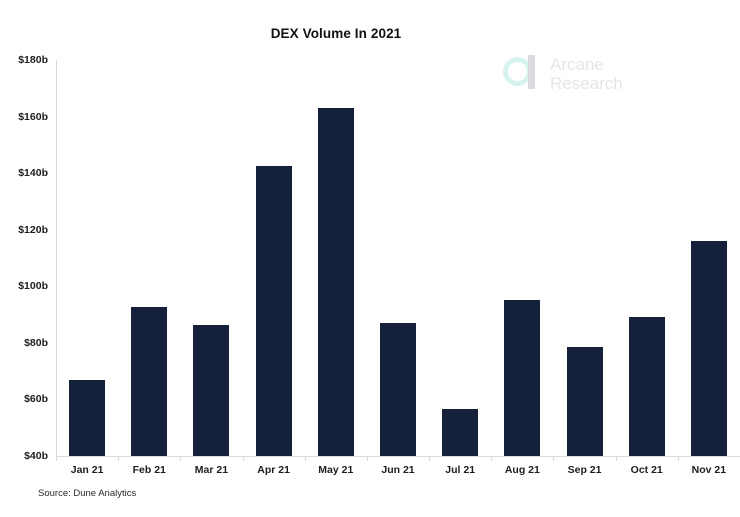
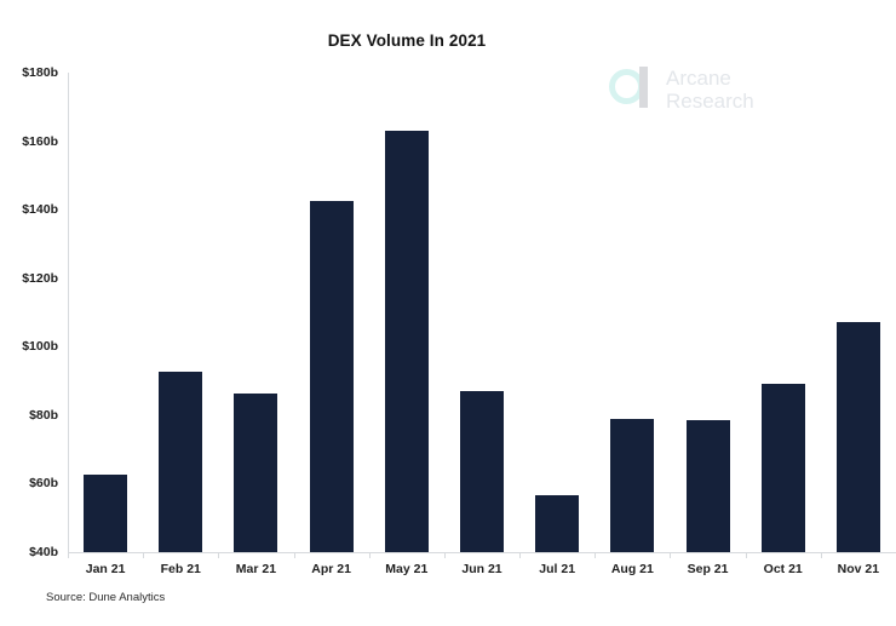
Jan 21: $67b -> $62b
Aug 21: $95b -> $79b
Nov 21: $116b -> $107b
